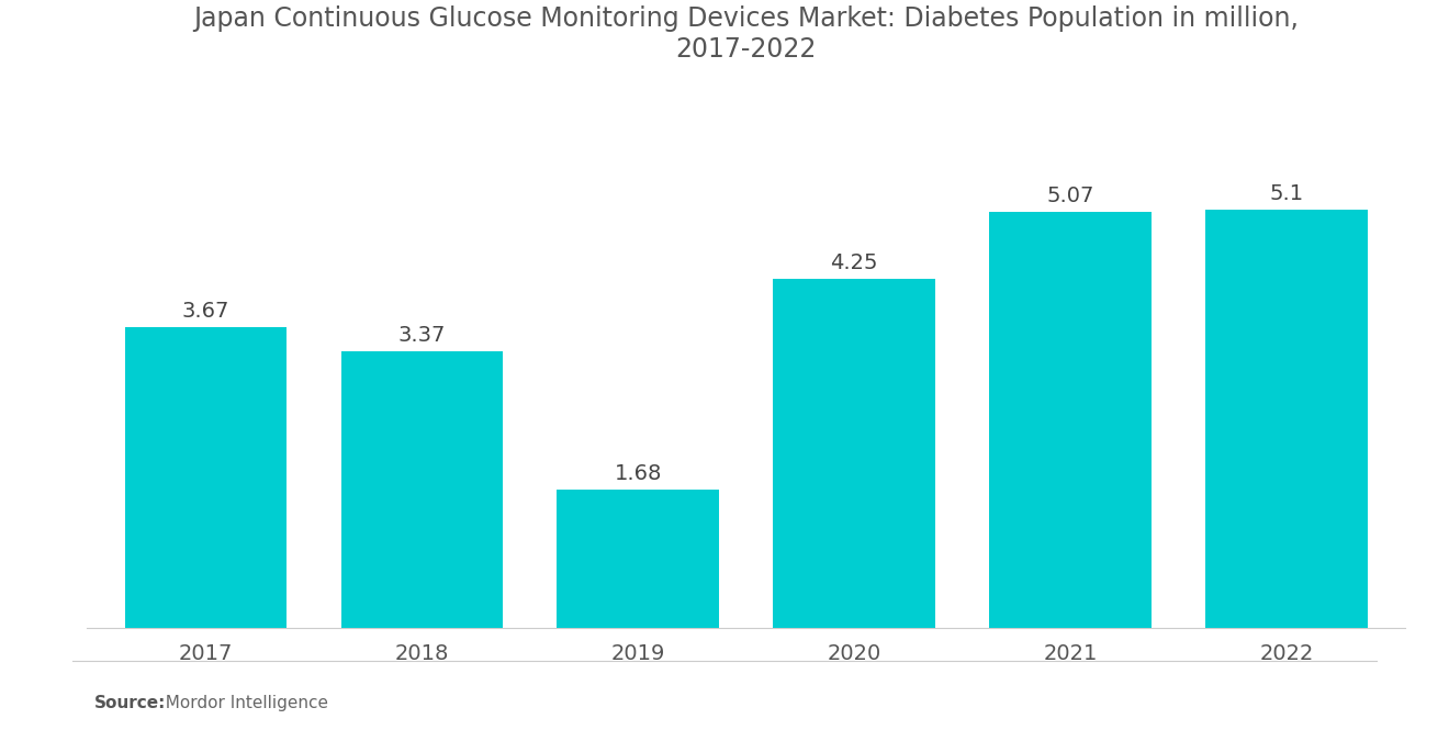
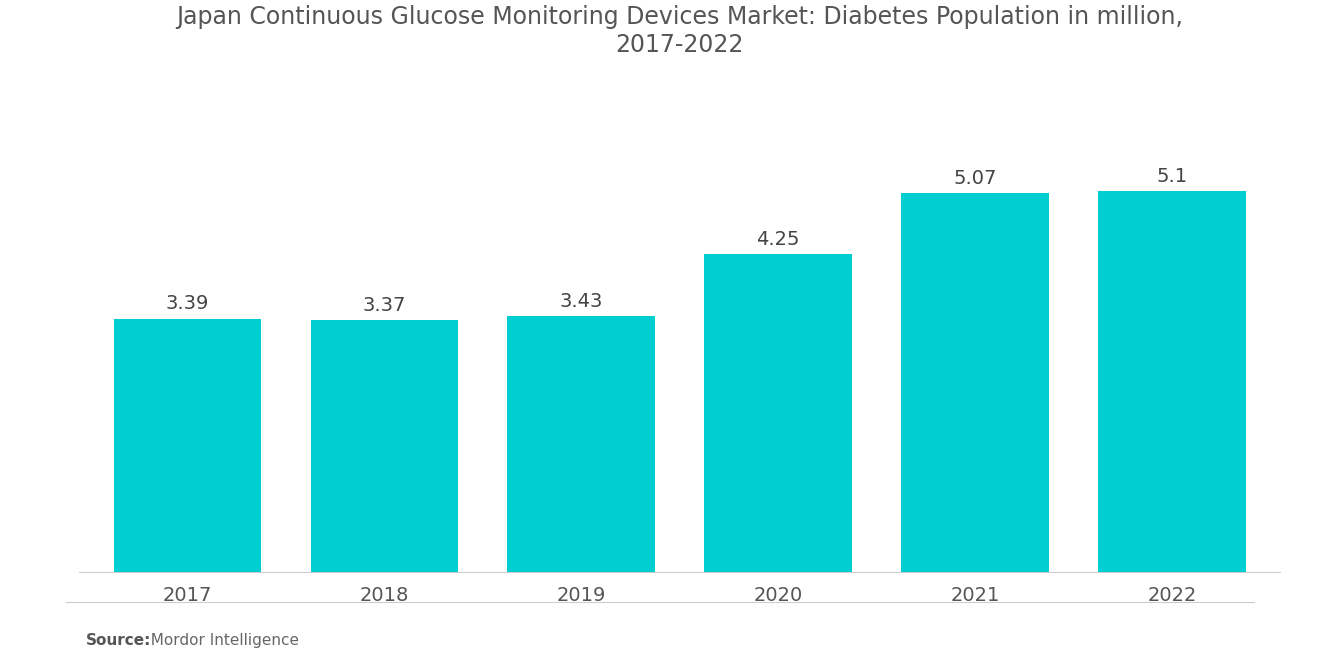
2017: 3.67 -> 3.39
2019: 1.68 -> 3.43
